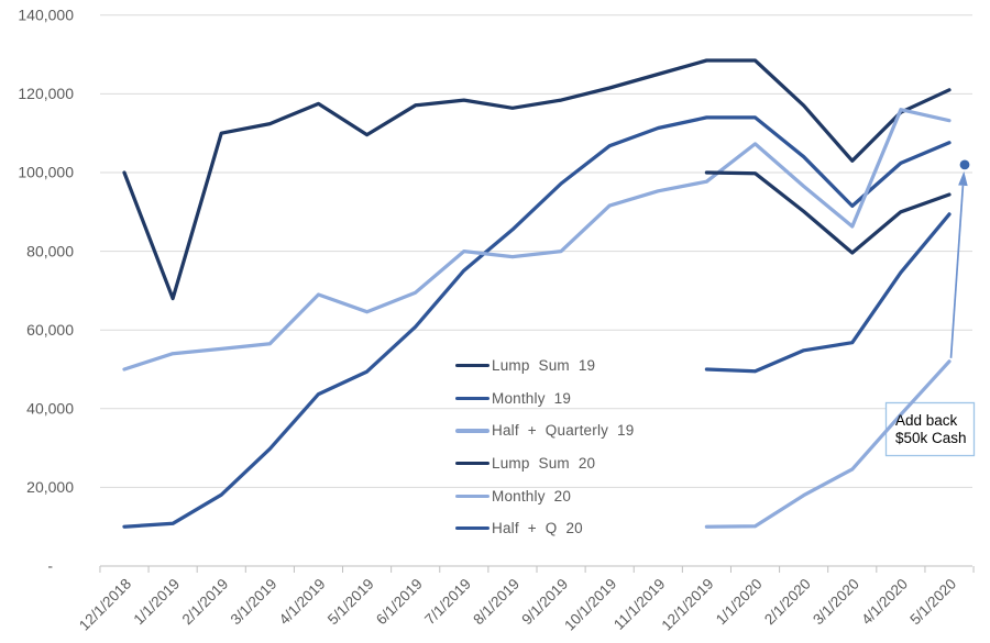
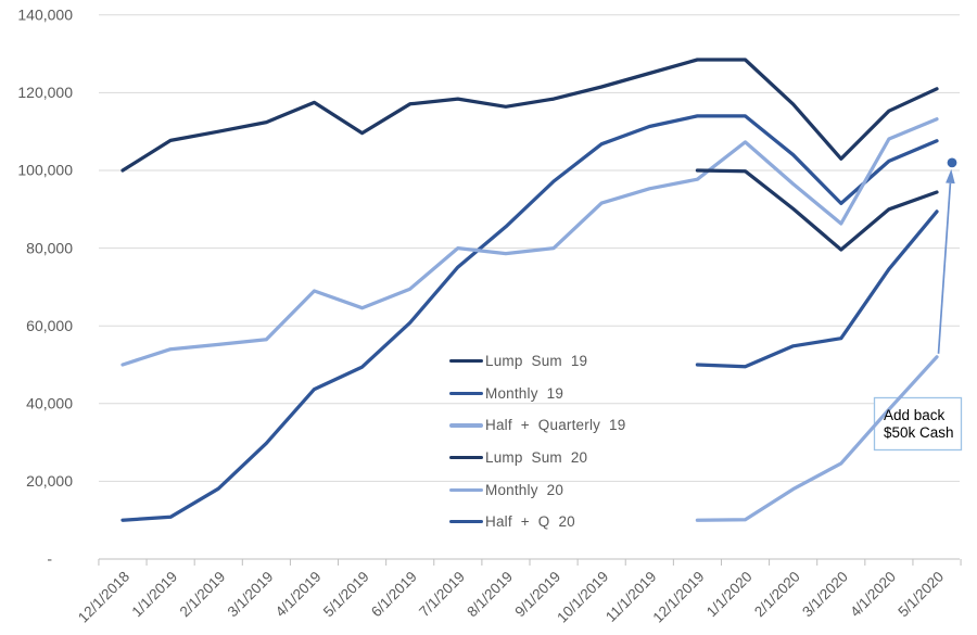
Lump Sum 19/1/1/2019: 68000 -> 108000
Half + Quarterly 19/4/1/2020: 116000 -> 108000
